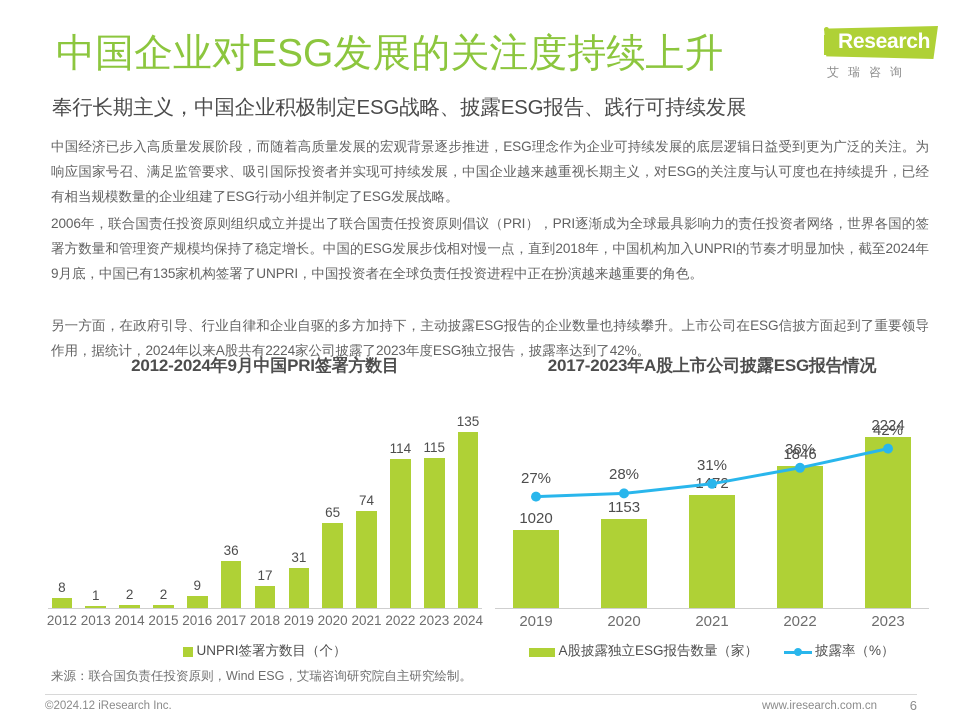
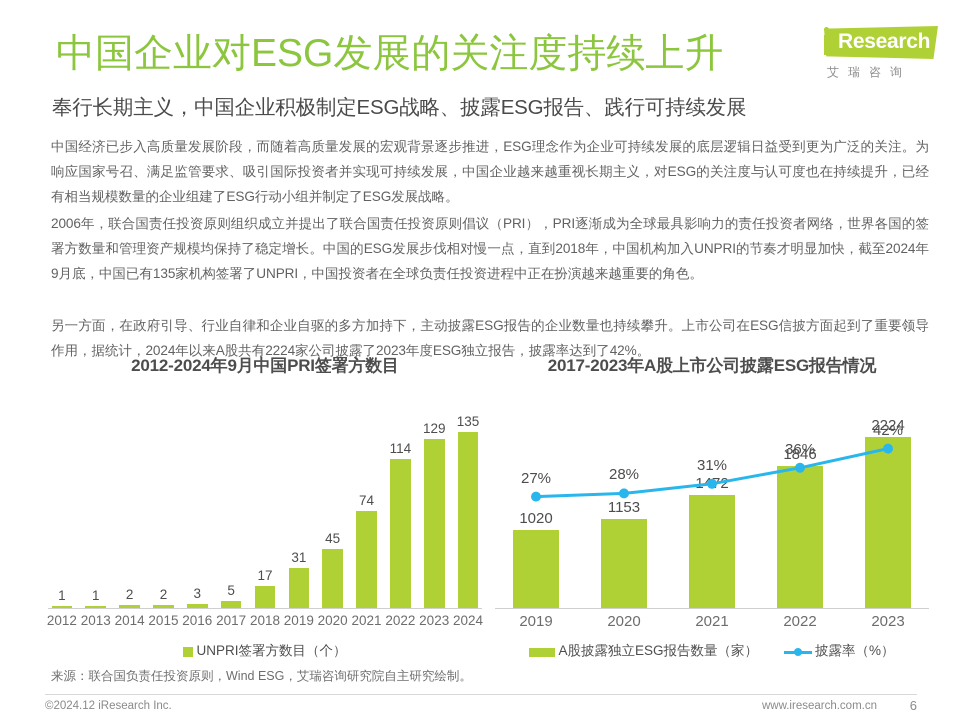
2012-2024年9月中国PRI签署方数目/2012: 8 -> 1
2012-2024年9月中国PRI签署方数目/2016: 9 -> 3
2012-2024年9月中国PRI签署方数目/2017: 36 -> 5
2012-2024年9月中国PRI签署方数目/2020: 65 -> 45
2012-2024年9月中国PRI签署方数目/2023: 115 -> 129
